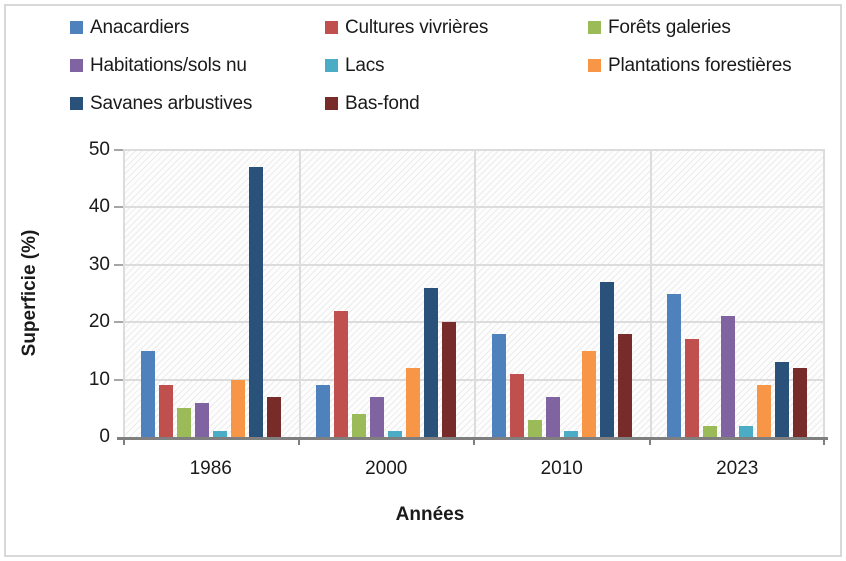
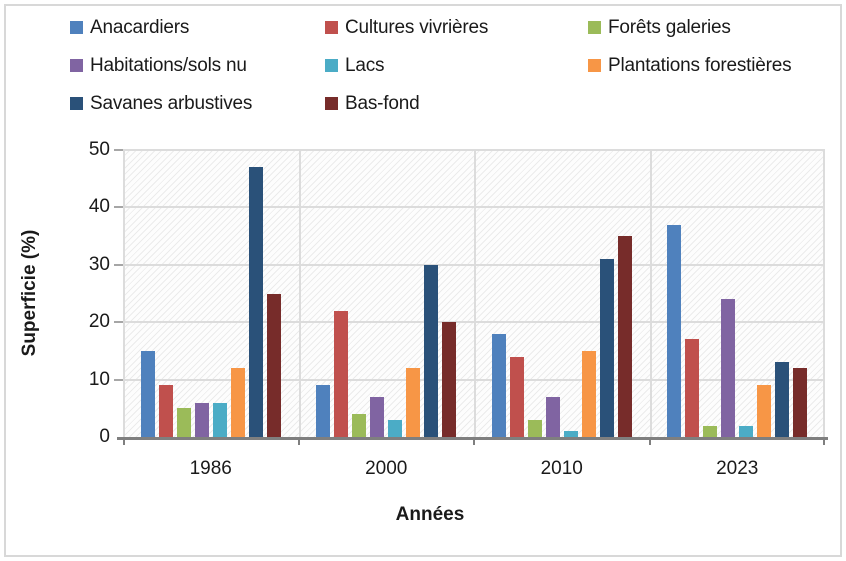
Lacs/1986: 1 -> 6
Plantations forestières/1986: 10 -> 12
Bas-fond/1986: 7 -> 25
Lacs/2000: 1 -> 3
Savanes arbustives/2000: 26 -> 30
Cultures vivrières/2010: 11 -> 14
Savanes arbustives/2010: 27 -> 31
Bas-fond/2010: 18 -> 35
Anacardiers/2023: 25 -> 37
Habitations/sols nu/2023: 21 -> 24
